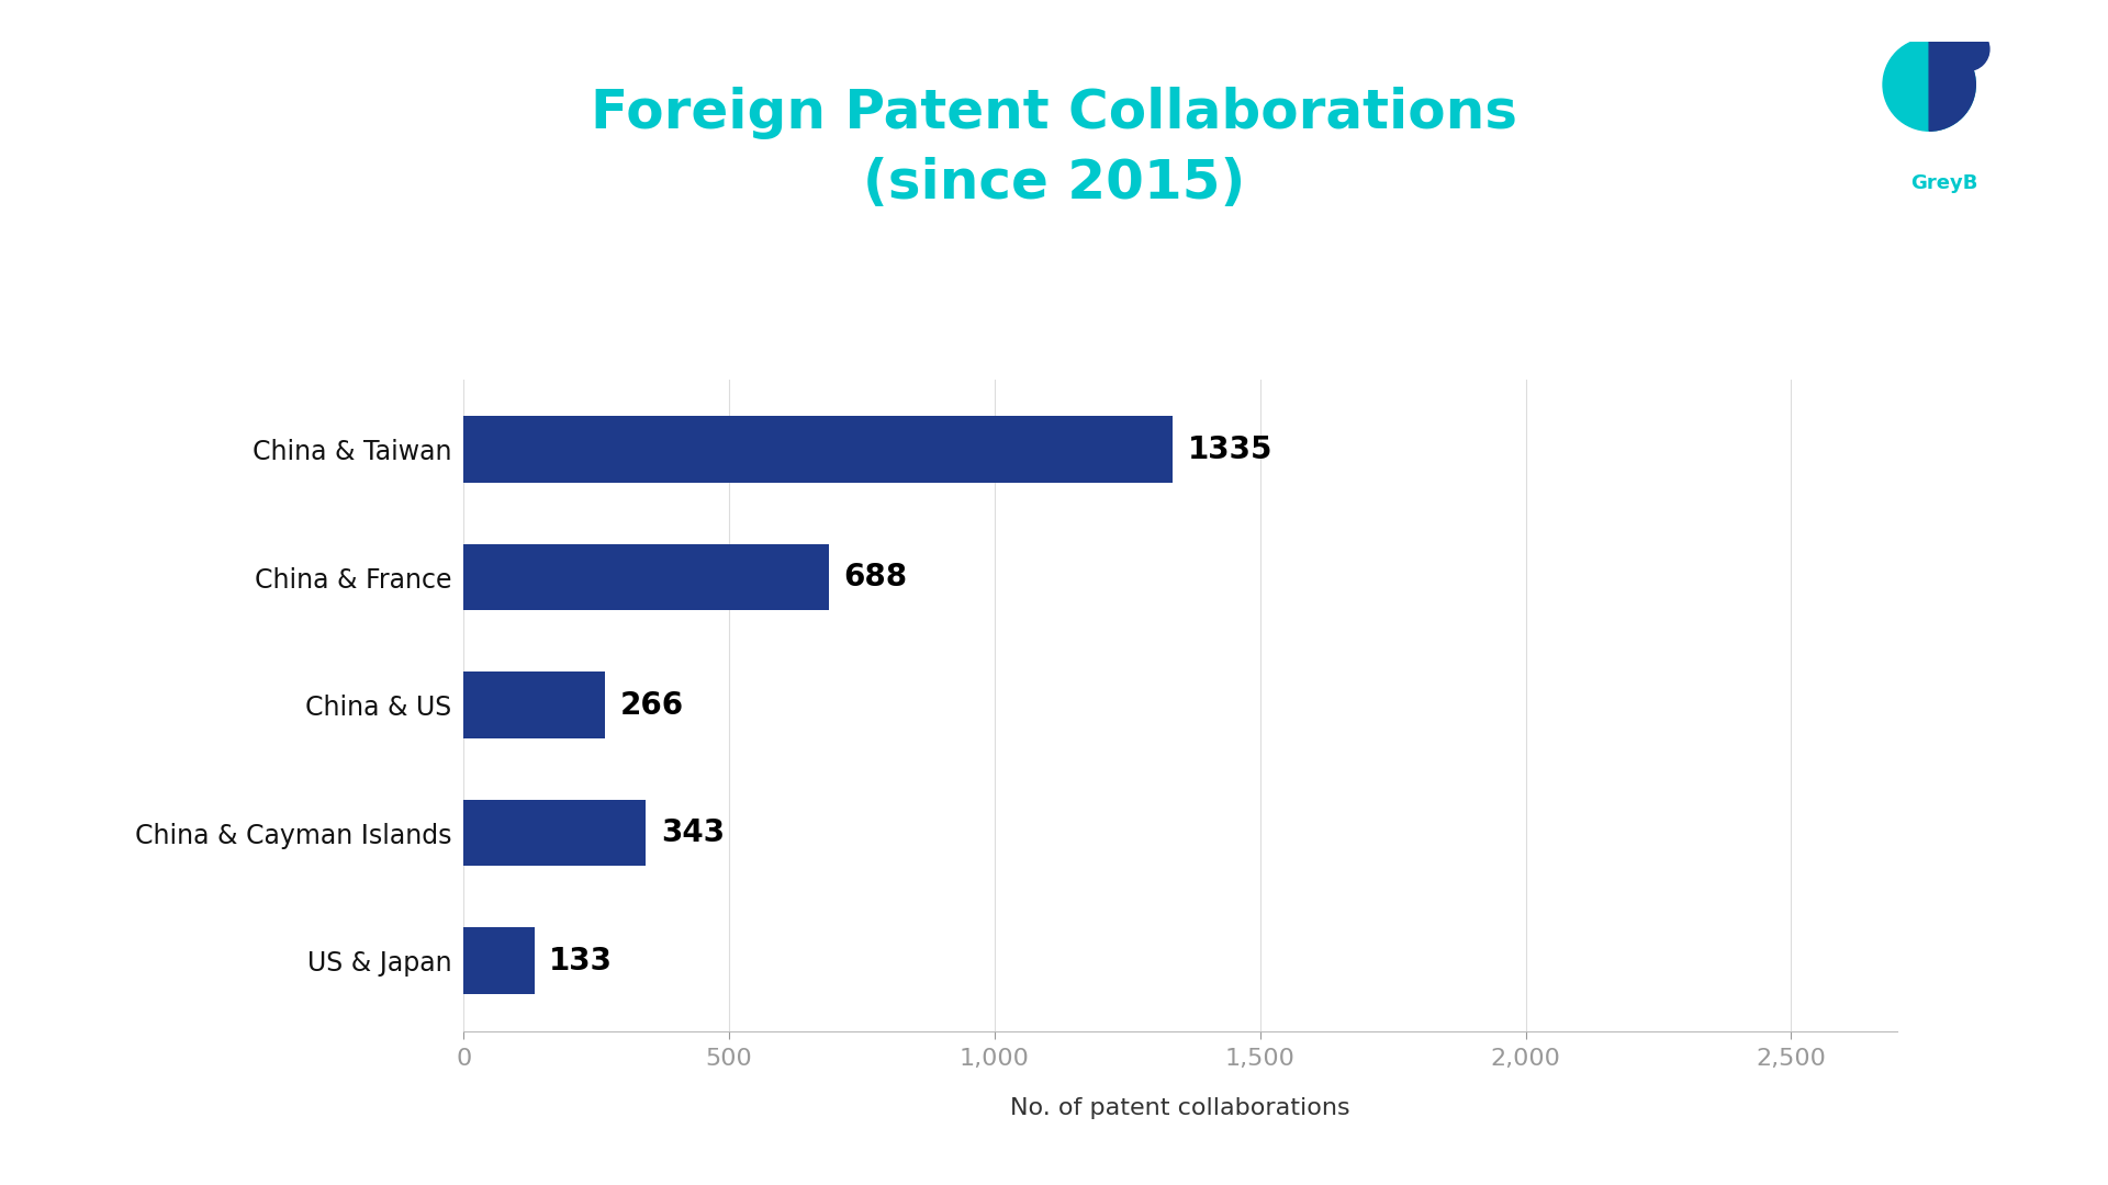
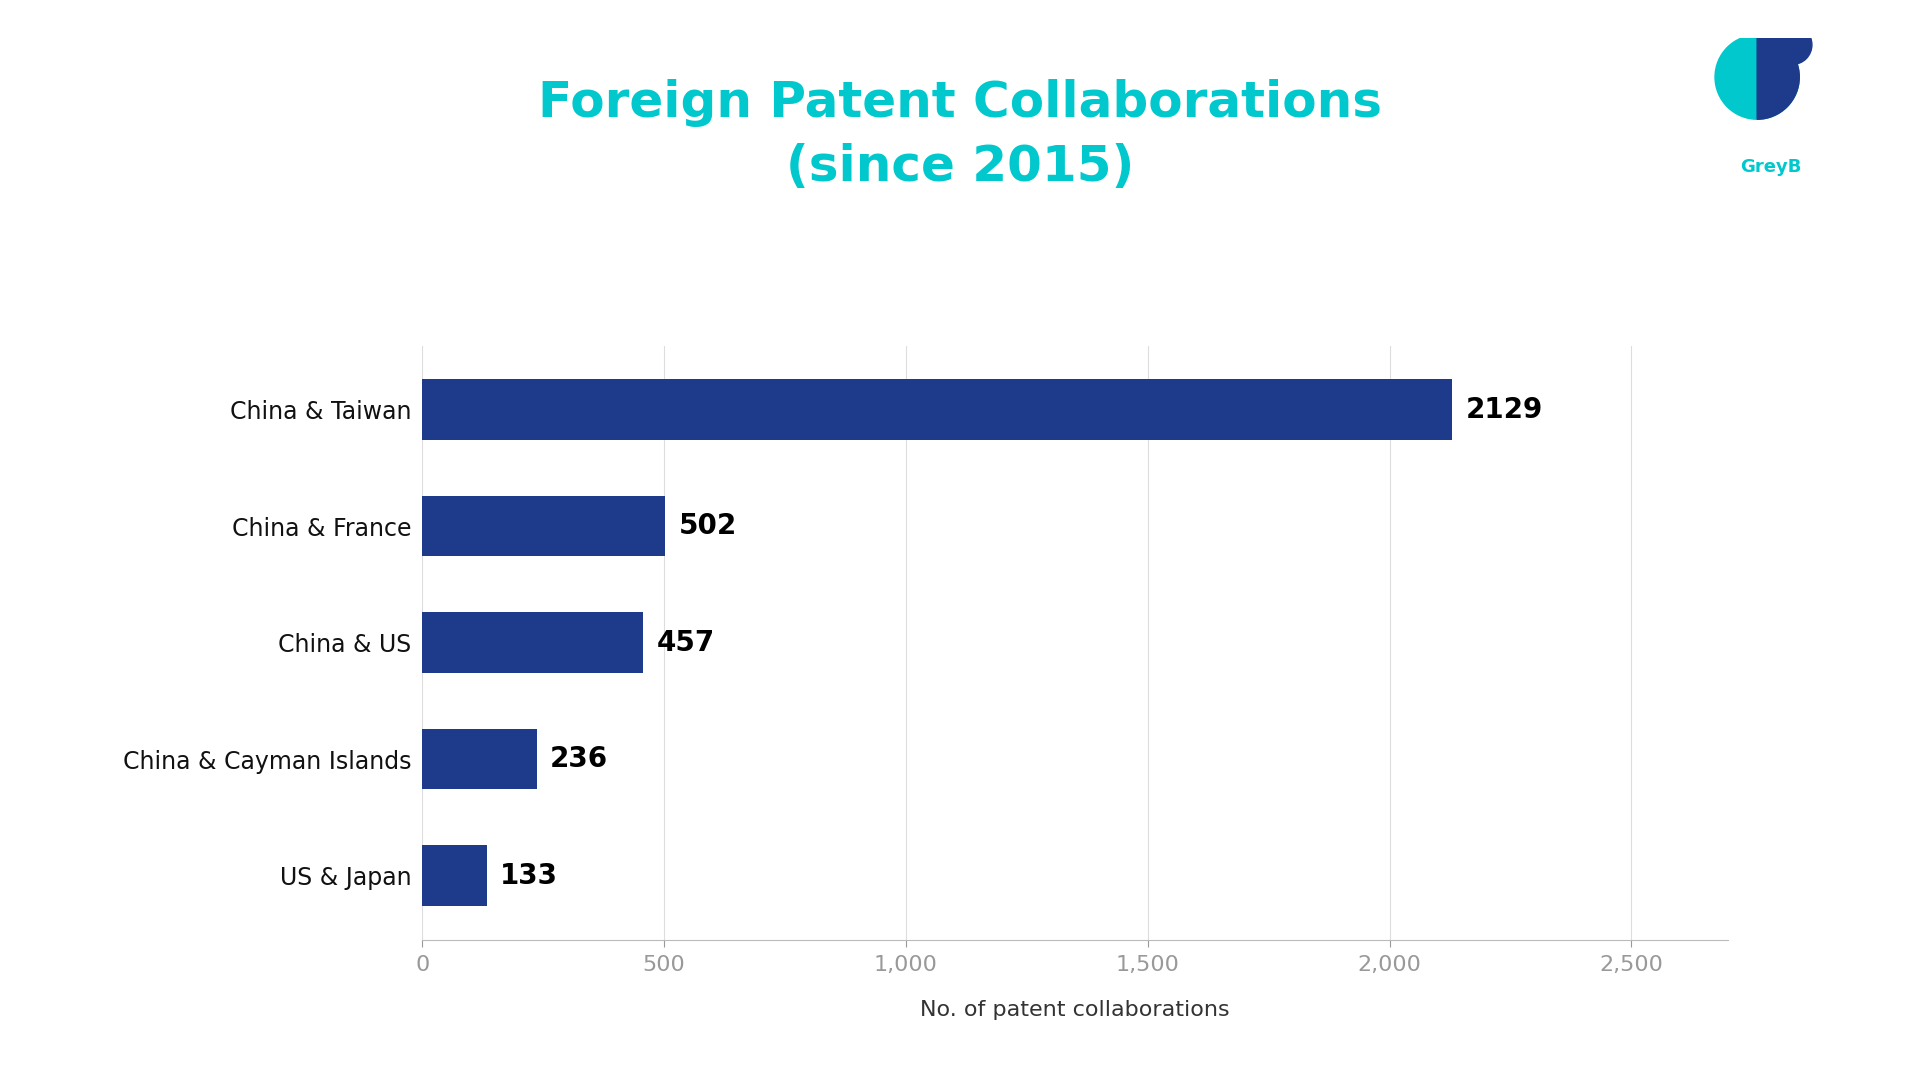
China & Taiwan: 1335 -> 2129
China & France: 688 -> 502
China & US: 266 -> 457
China & Cayman Islands: 343 -> 236
